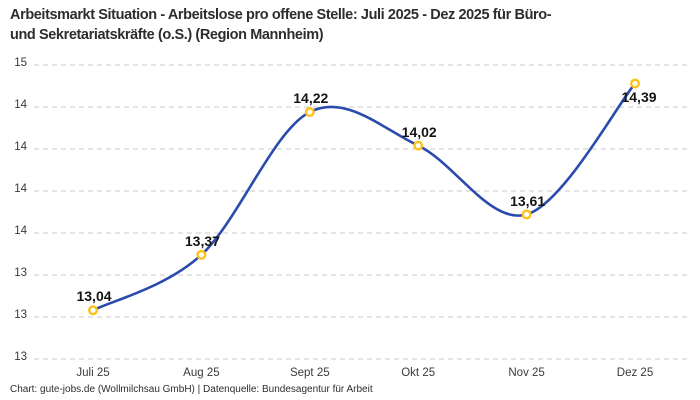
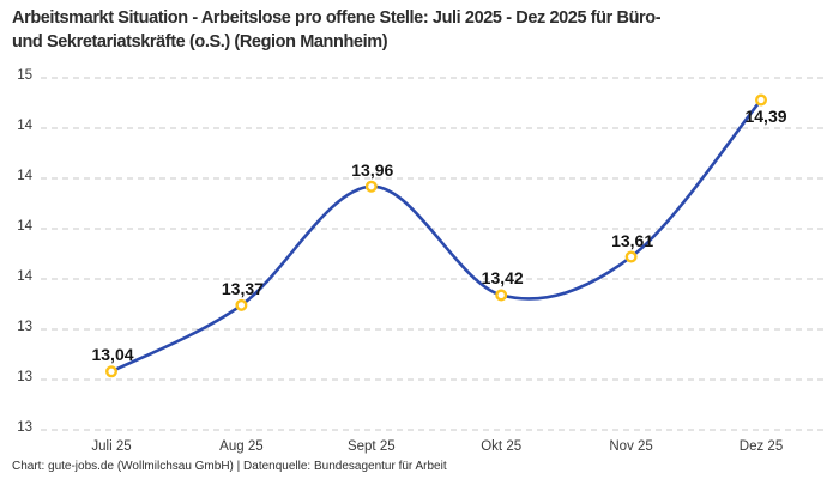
Sept 25: 14,22 -> 13,96
Okt 25: 14,02 -> 13,42
